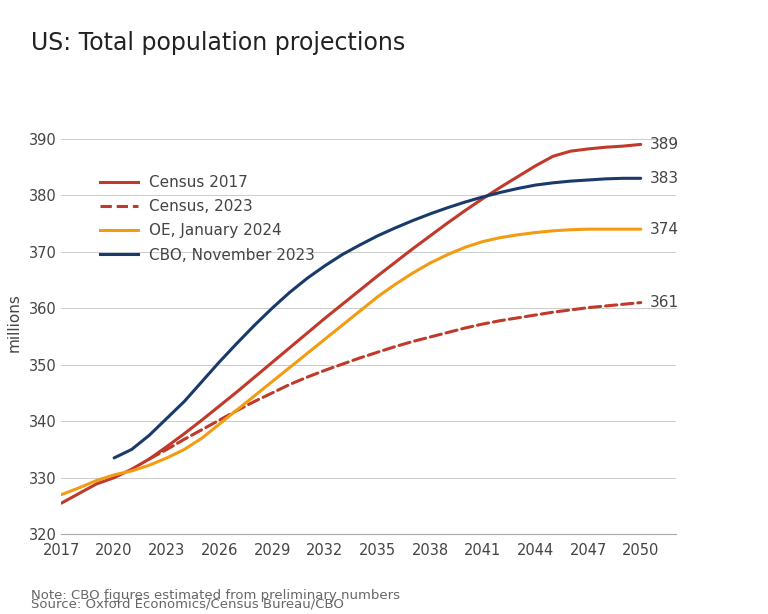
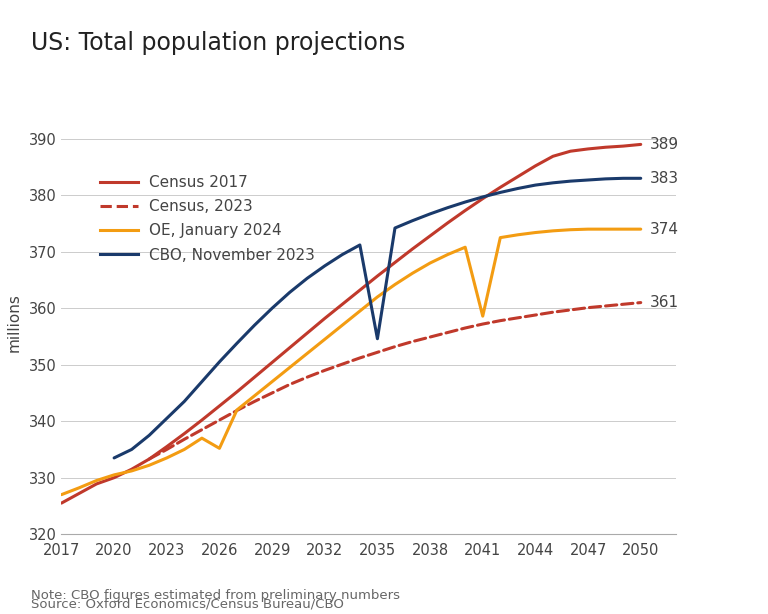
OE, January 2024/2026: 339.5 -> 335.2
CBO, November 2023/2035: 372.8 -> 354.6
OE, January 2024/2041: 371.8 -> 358.6
